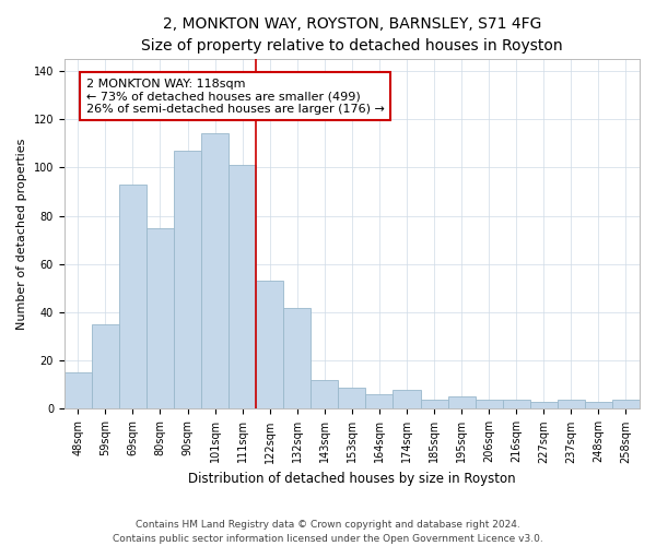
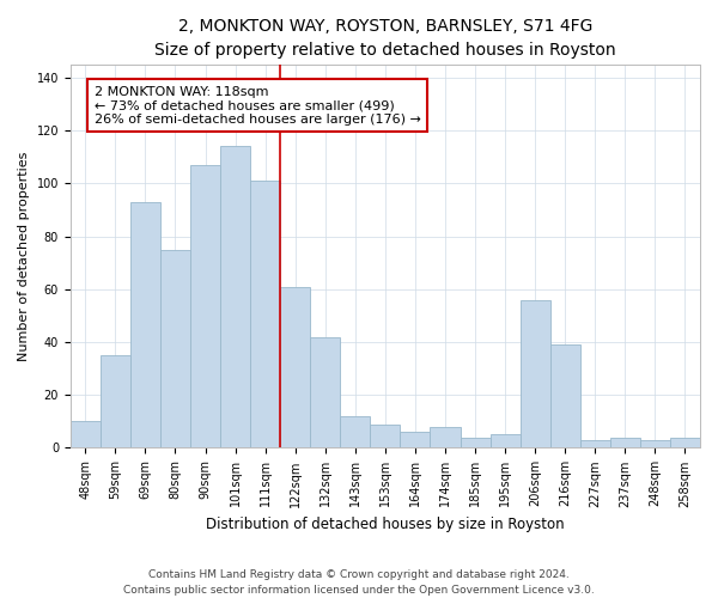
48sqm: 15 -> 10
122sqm: 53 -> 61
206sqm: 4 -> 56
216sqm: 4 -> 39
